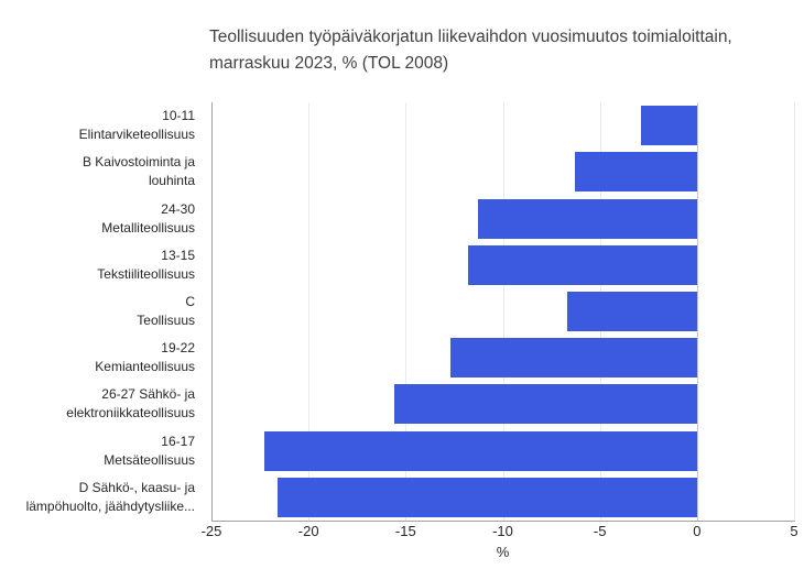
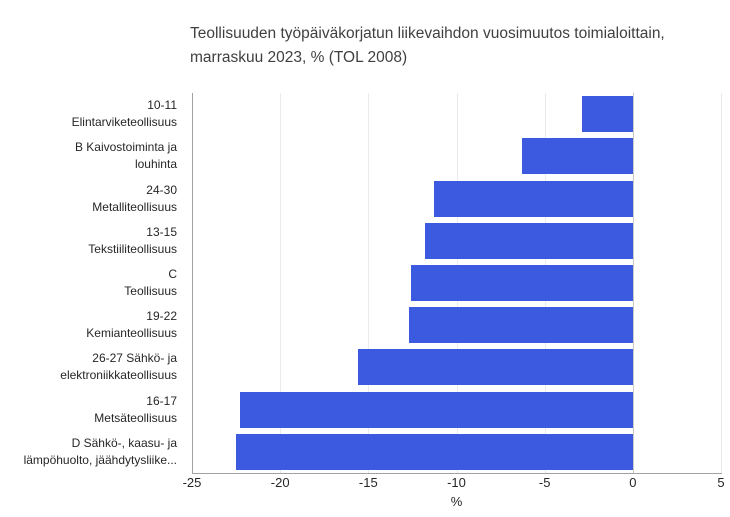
C Teollisuus: -6.7 -> -12.6
D Sähkö-, kaasu- ja lämpöhuolto, jäähdytysliike...: -21.6 -> -22.5
